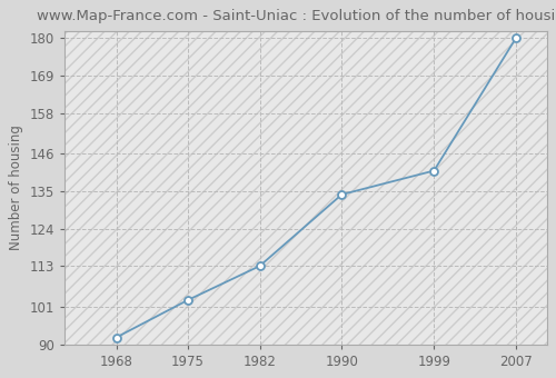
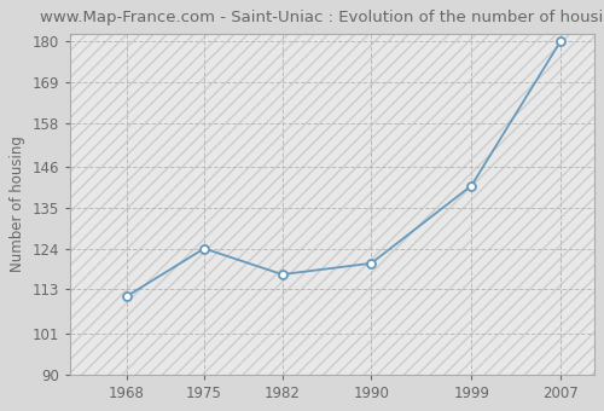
1968: 92 -> 111
1975: 103 -> 124
1982: 113 -> 117
1990: 134 -> 120
